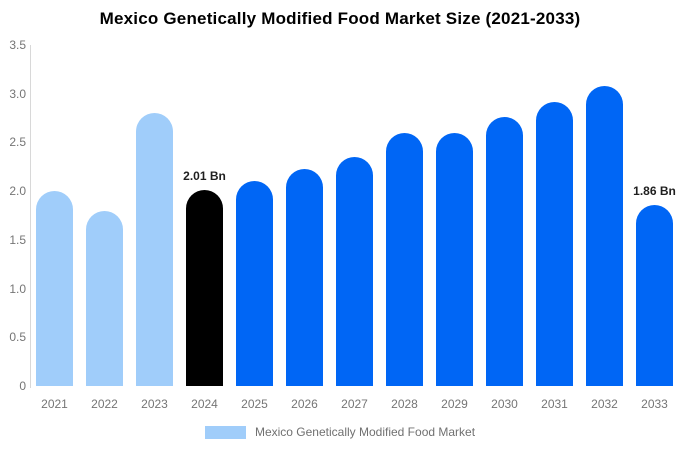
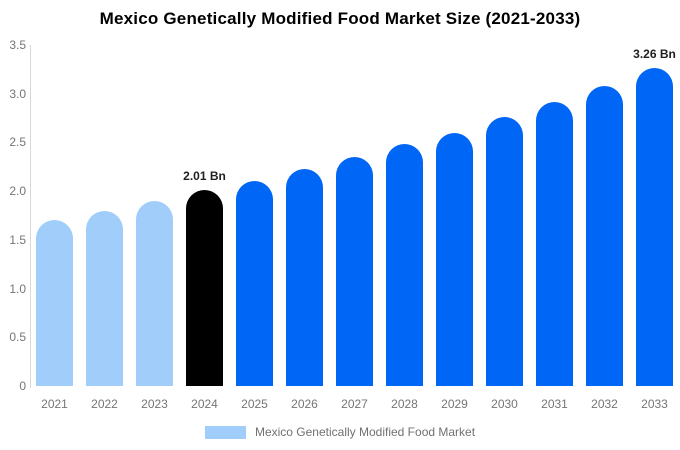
2021: 2.0 -> 1.7
2023: 2.8 -> 1.9
2028: 2.6 -> 2.5
2033: 1.86 -> 3.26
